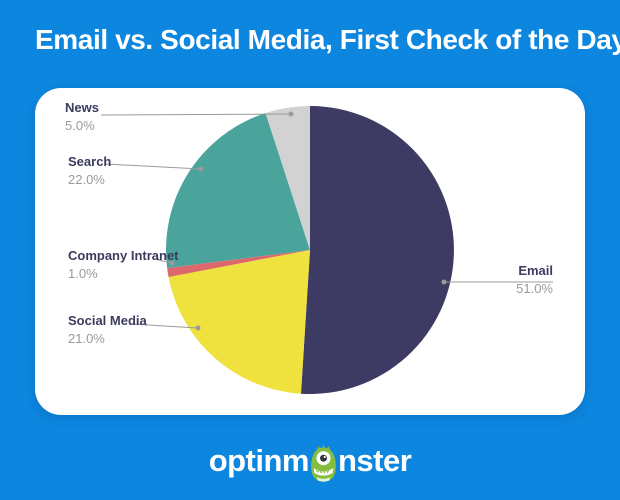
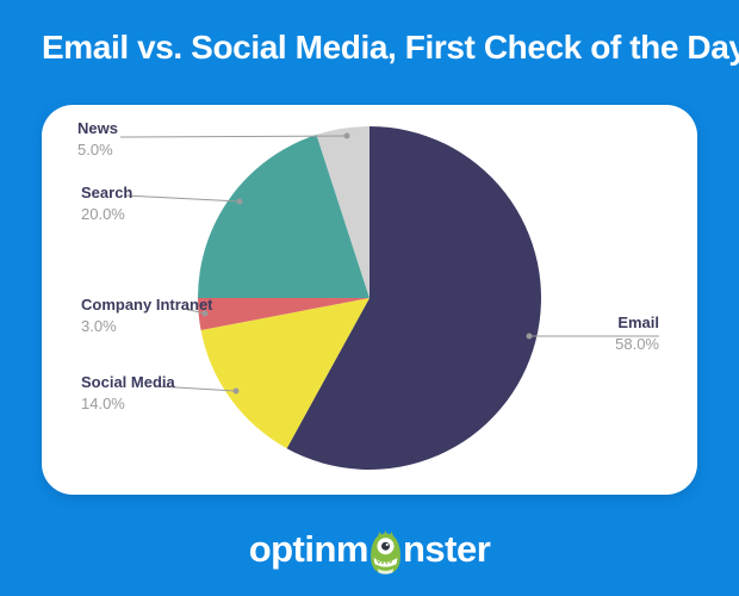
Email: 51.0% -> 58.0%
Social Media: 21.0% -> 14.0%
Company Intranet: 1.0% -> 3.0%
Search: 22.0% -> 20.0%
